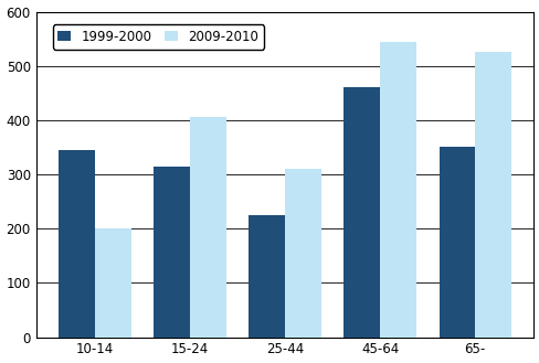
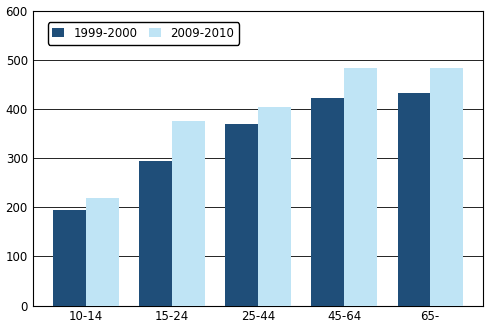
1999-2000/10-14: 345 -> 195
2009-2010/10-14: 200 -> 218
1999-2000/15-24: 315 -> 295
2009-2010/15-24: 405 -> 375
1999-2000/25-44: 225 -> 370
2009-2010/25-44: 310 -> 403
1999-2000/45-64: 460 -> 422
2009-2010/45-64: 545 -> 483
1999-2000/65-: 350 -> 432
2009-2010/65-: 525 -> 483
